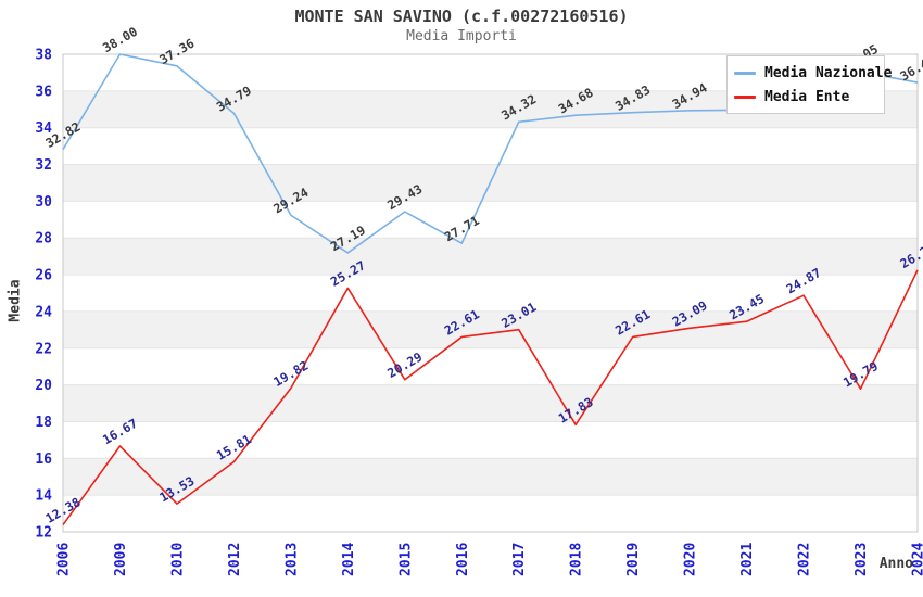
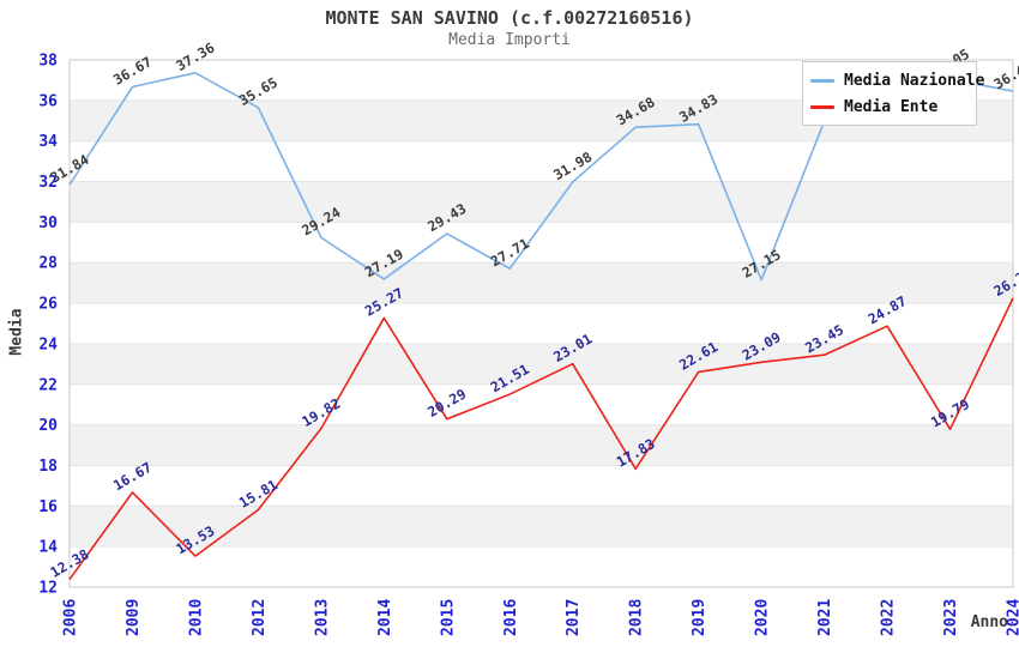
Media Nazionale/2006: 32.82 -> 31.84
Media Nazionale/2009: 38.00 -> 36.67
Media Nazionale/2012: 34.79 -> 35.65
Media Ente/2016: 22.61 -> 21.51
Media Nazionale/2017: 34.32 -> 31.98
Media Nazionale/2020: 34.94 -> 27.15
